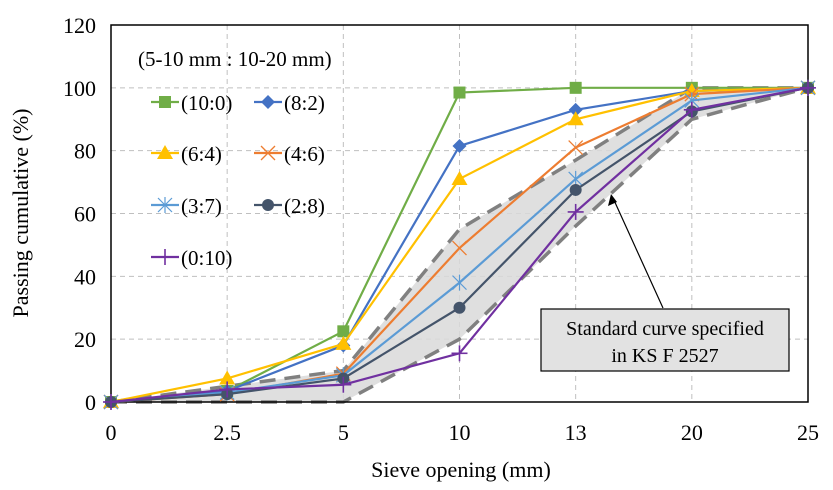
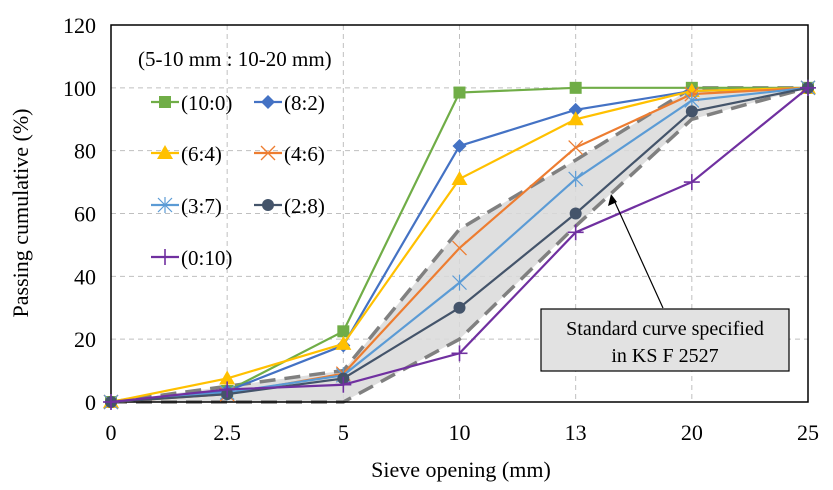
(2:8)/13: 68 -> 60
(0:10)/13: 60 -> 54
(0:10)/20: 93 -> 70
